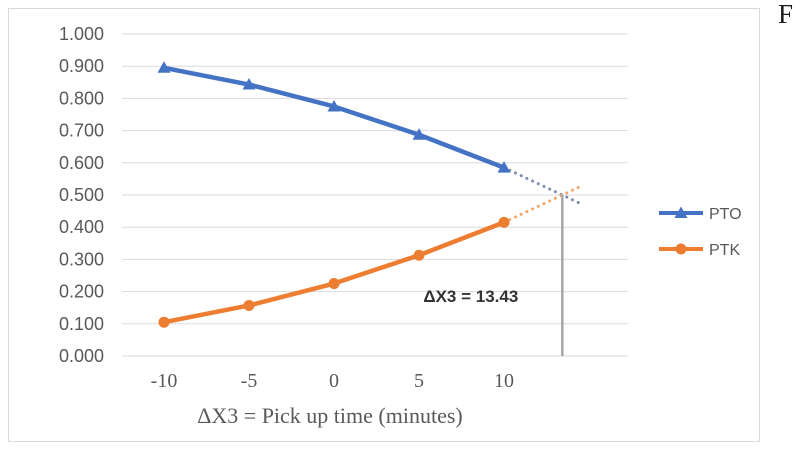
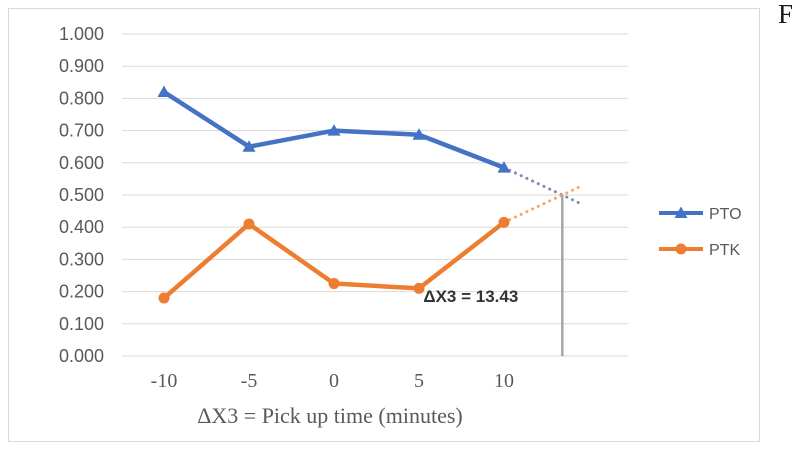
PTO/-10: 0.90 -> 0.82
PTK/-10: 0.10 -> 0.18
PTO/-5: 0.84 -> 0.65
PTK/-5: 0.16 -> 0.41
PTO/0: 0.78 -> 0.70
PTK/5: 0.31 -> 0.21
